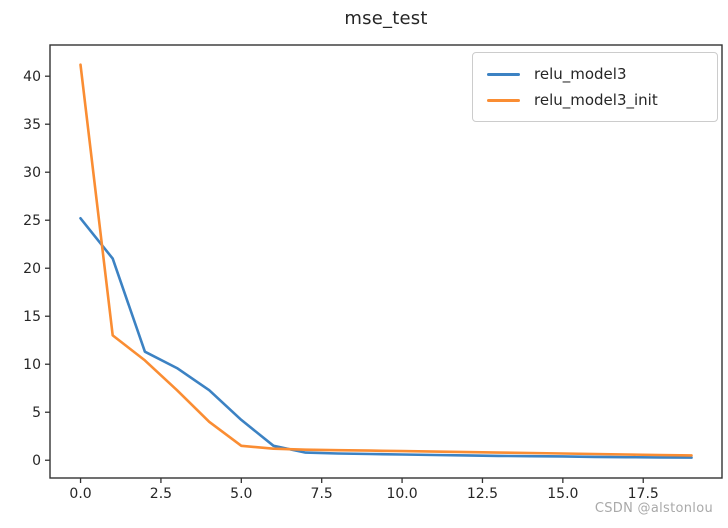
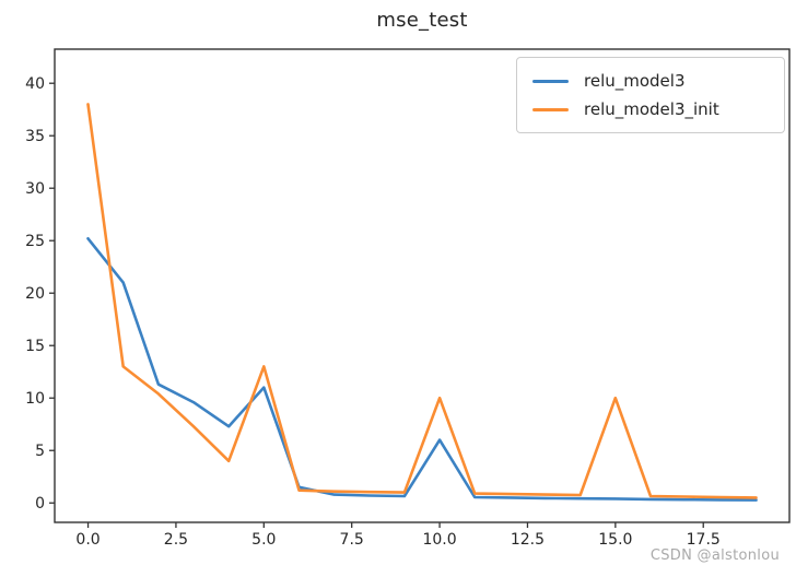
relu_model3_init/0: 41 -> 38
relu_model3/5: 4 -> 11
relu_model3_init/5: 2 -> 13
relu_model3/10: 1 -> 6
relu_model3_init/10: 1 -> 10
relu_model3_init/15: 1 -> 10
